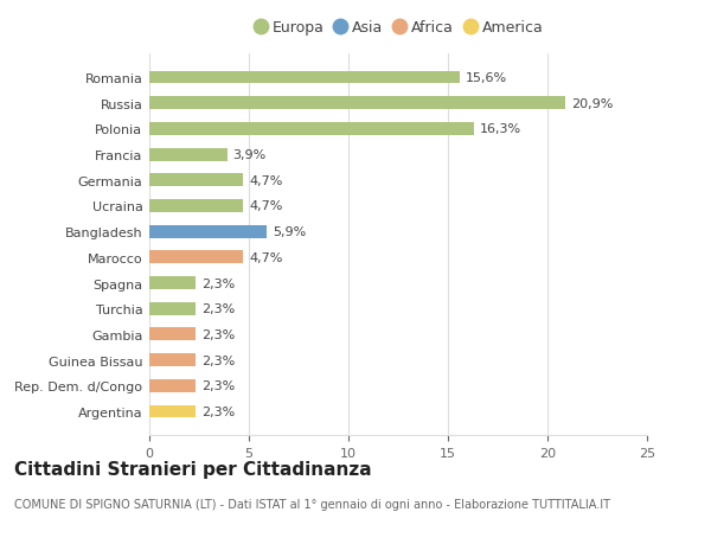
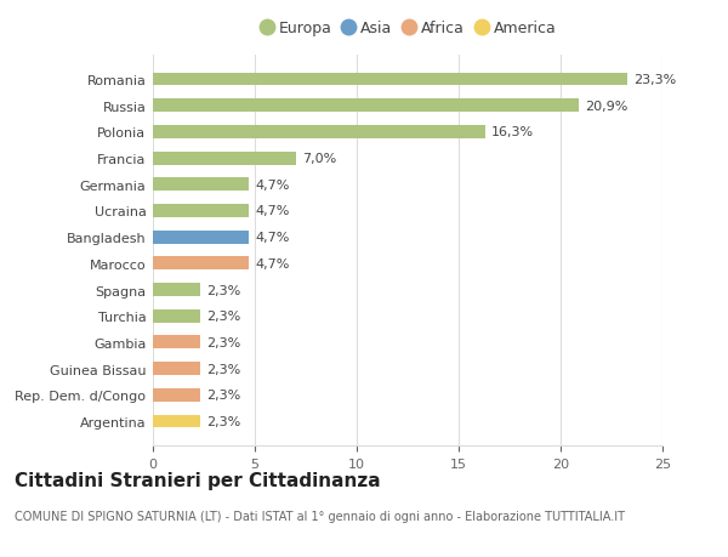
Romania: 15,6% -> 23,3%
Francia: 3,9% -> 7,0%
Bangladesh: 5,9% -> 4,7%
